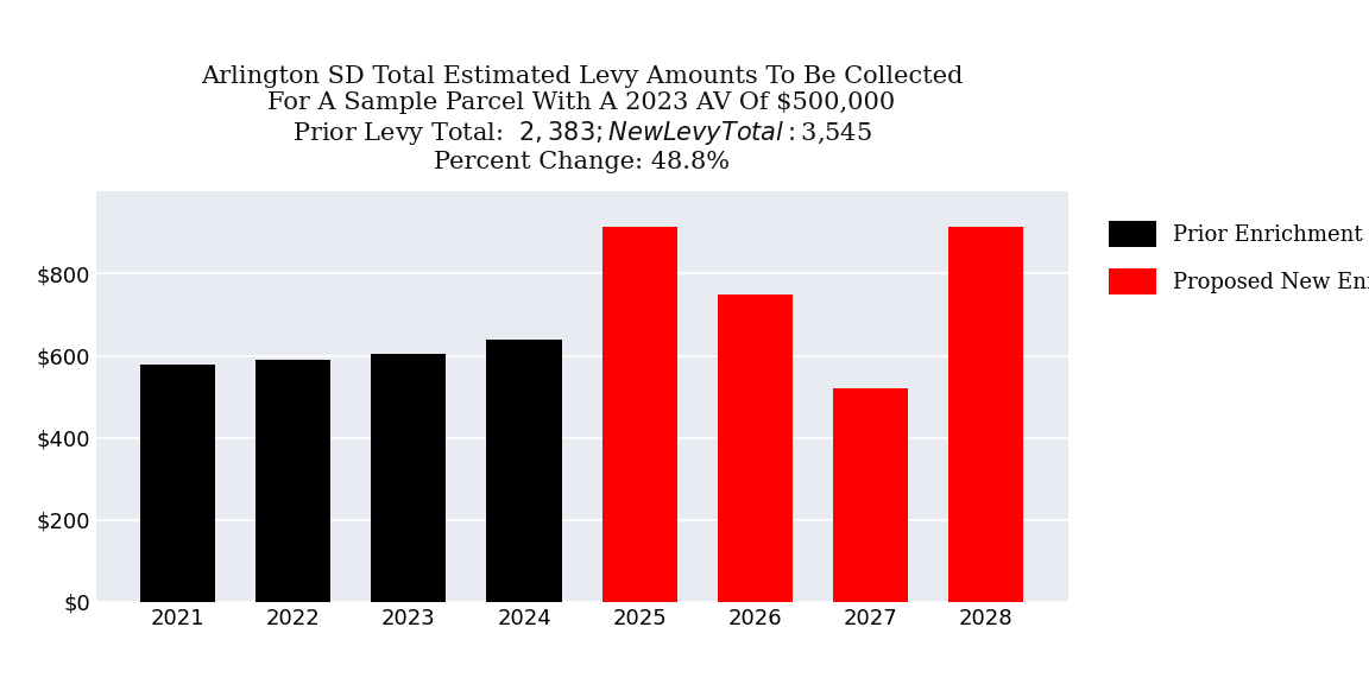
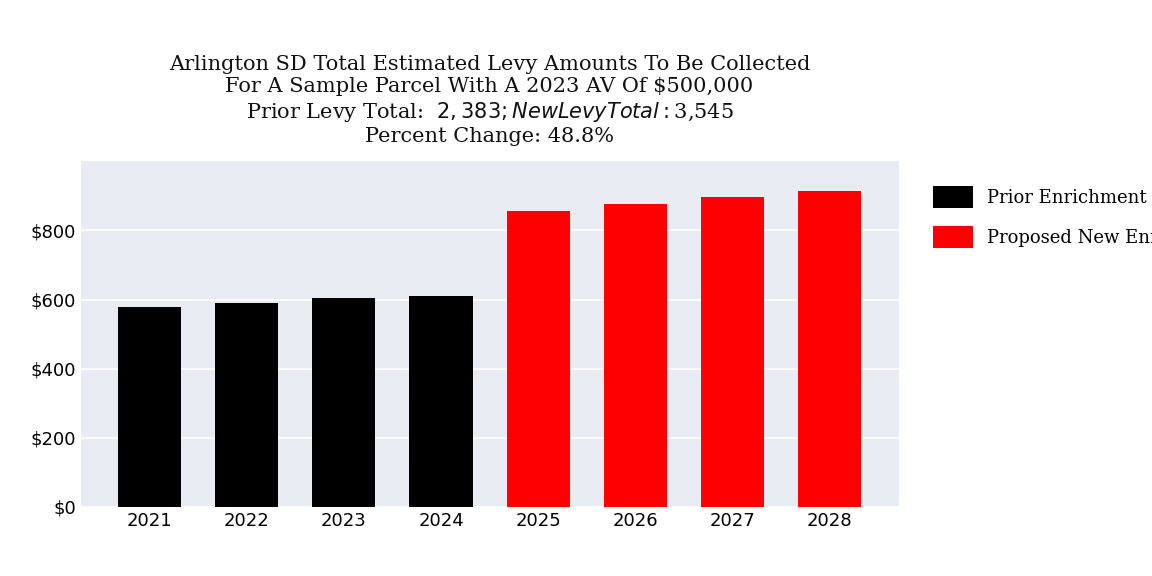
2024: $640 -> $609
2025: $915 -> $857
2026: $750 -> $875
2027: $520 -> $898
